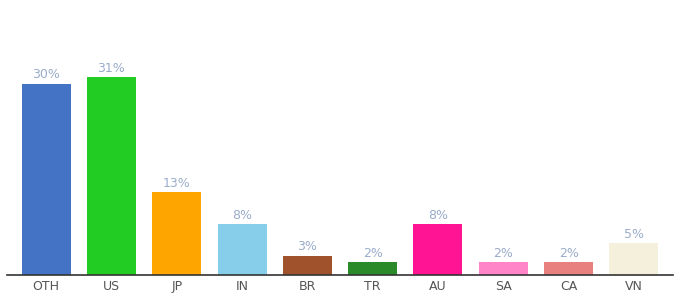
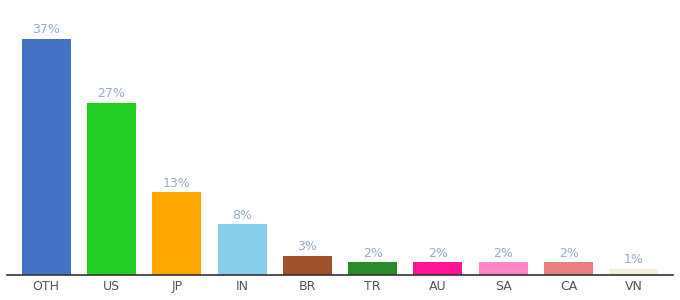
OTH: 30% -> 37%
US: 31% -> 27%
AU: 8% -> 2%
VN: 5% -> 1%
